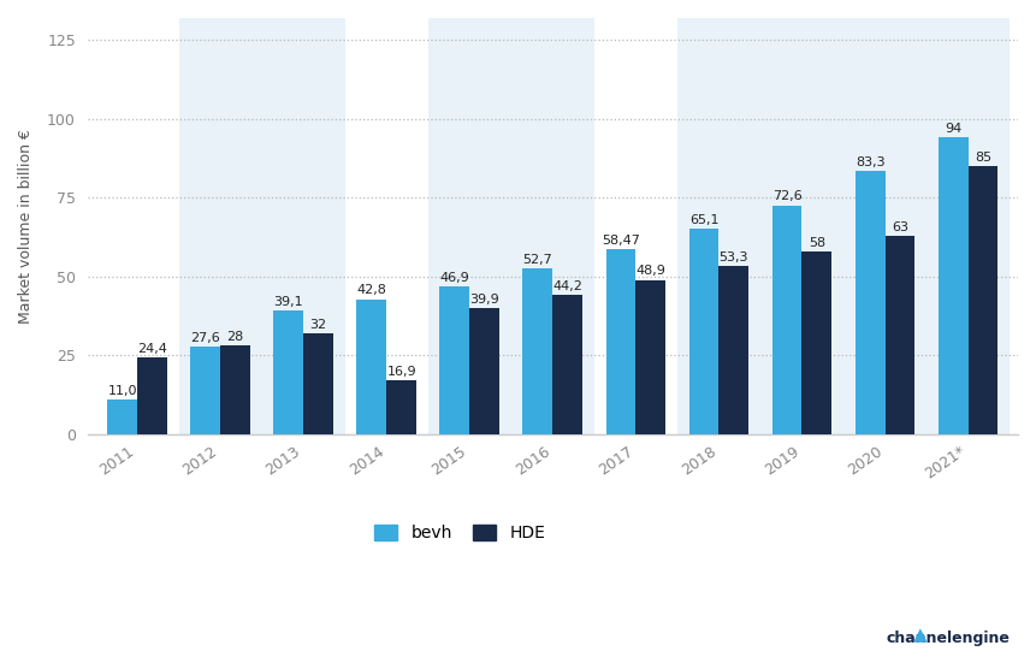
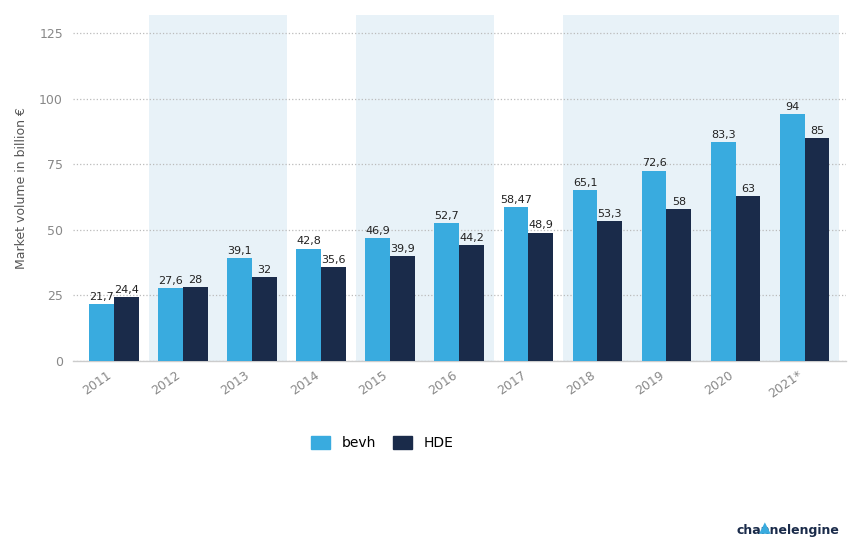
bevh/2011: 11,0 -> 21,7
HDE/2014: 16,9 -> 35,6
